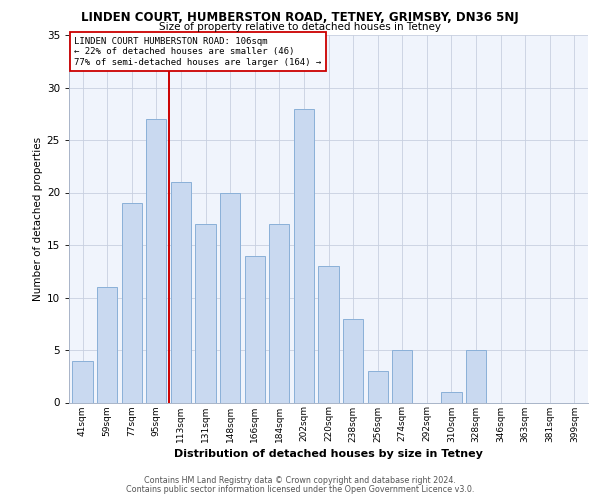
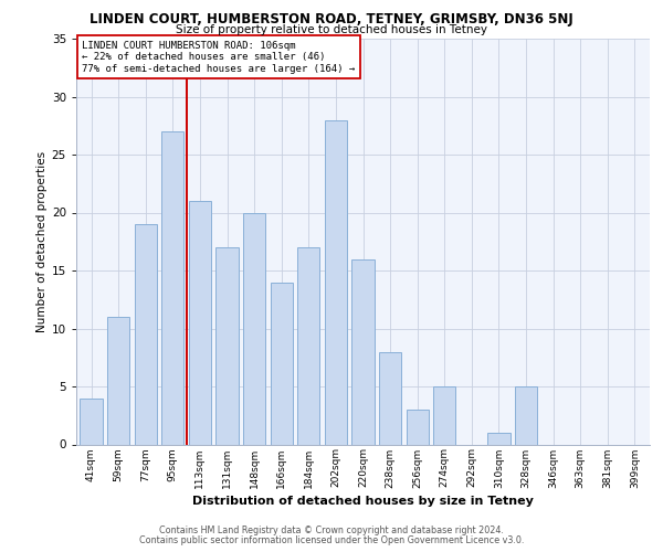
220sqm: 13 -> 16
